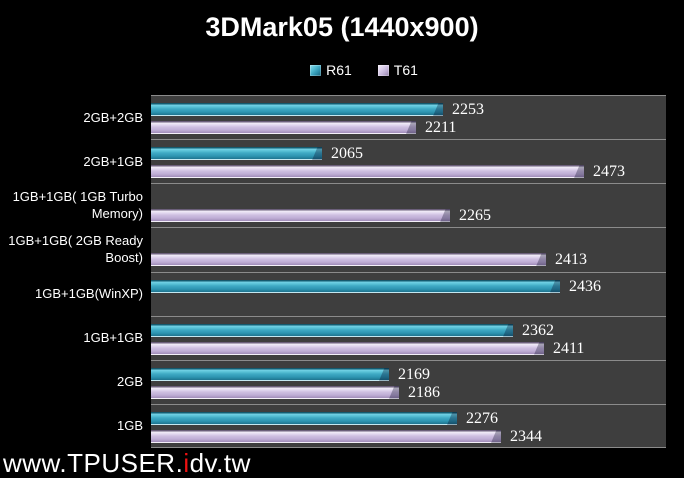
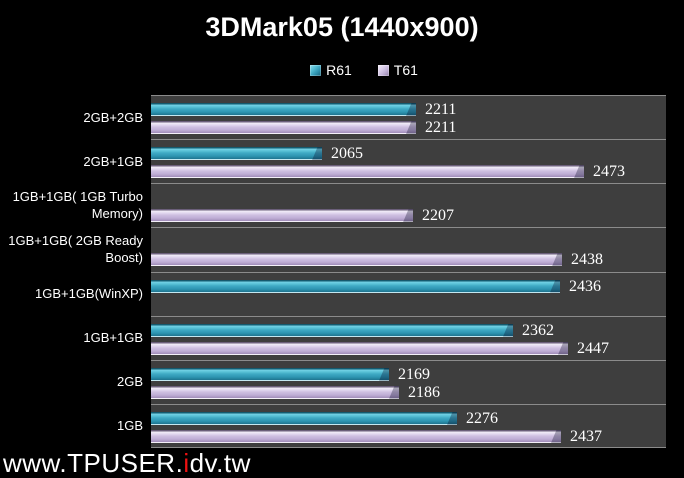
R61/2GB+2GB: 2253 -> 2211
T61/1GB+1GB( 1GB Turbo Memory): 2265 -> 2207
T61/1GB+1GB( 2GB Ready Boost): 2413 -> 2438
T61/1GB+1GB: 2411 -> 2447
T61/1GB: 2344 -> 2437
